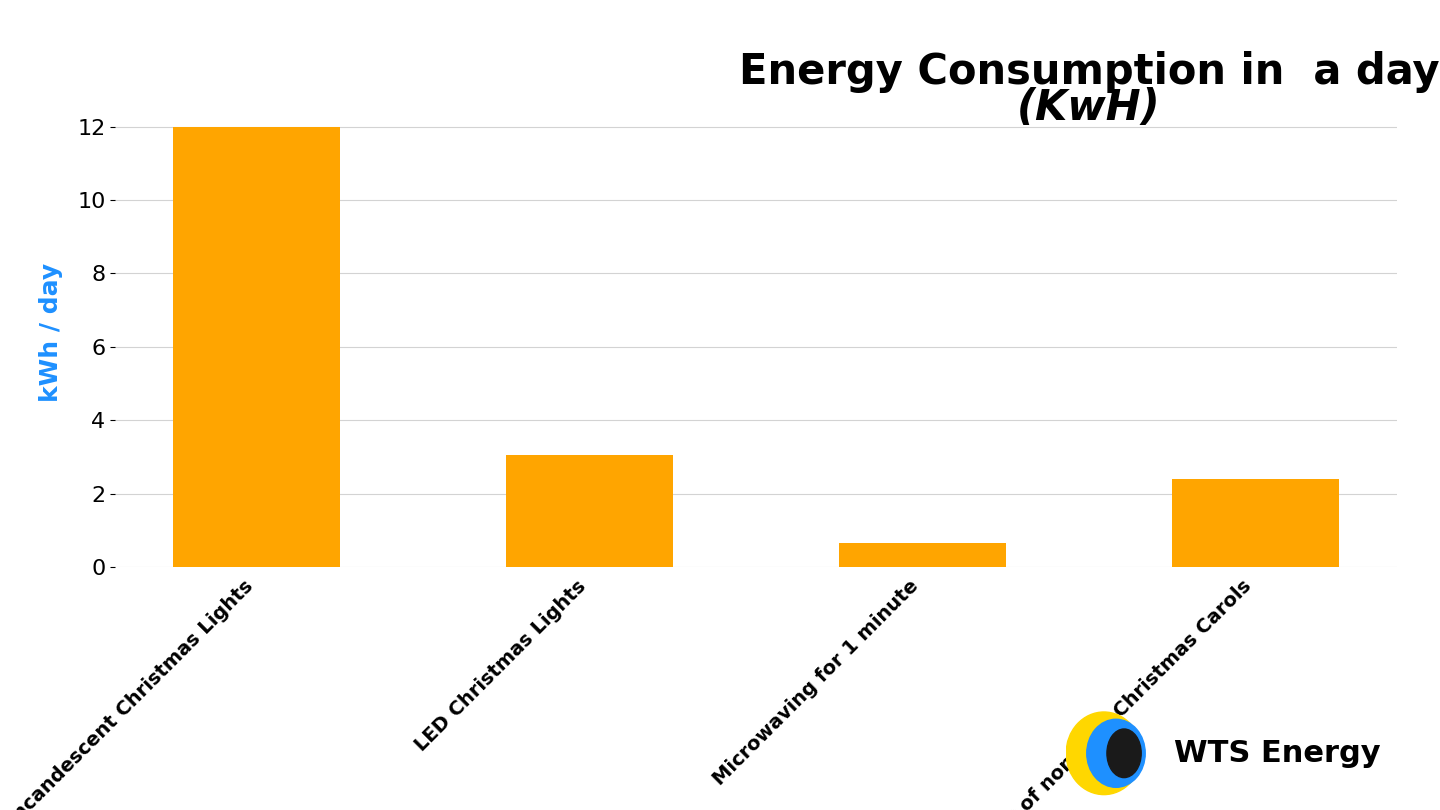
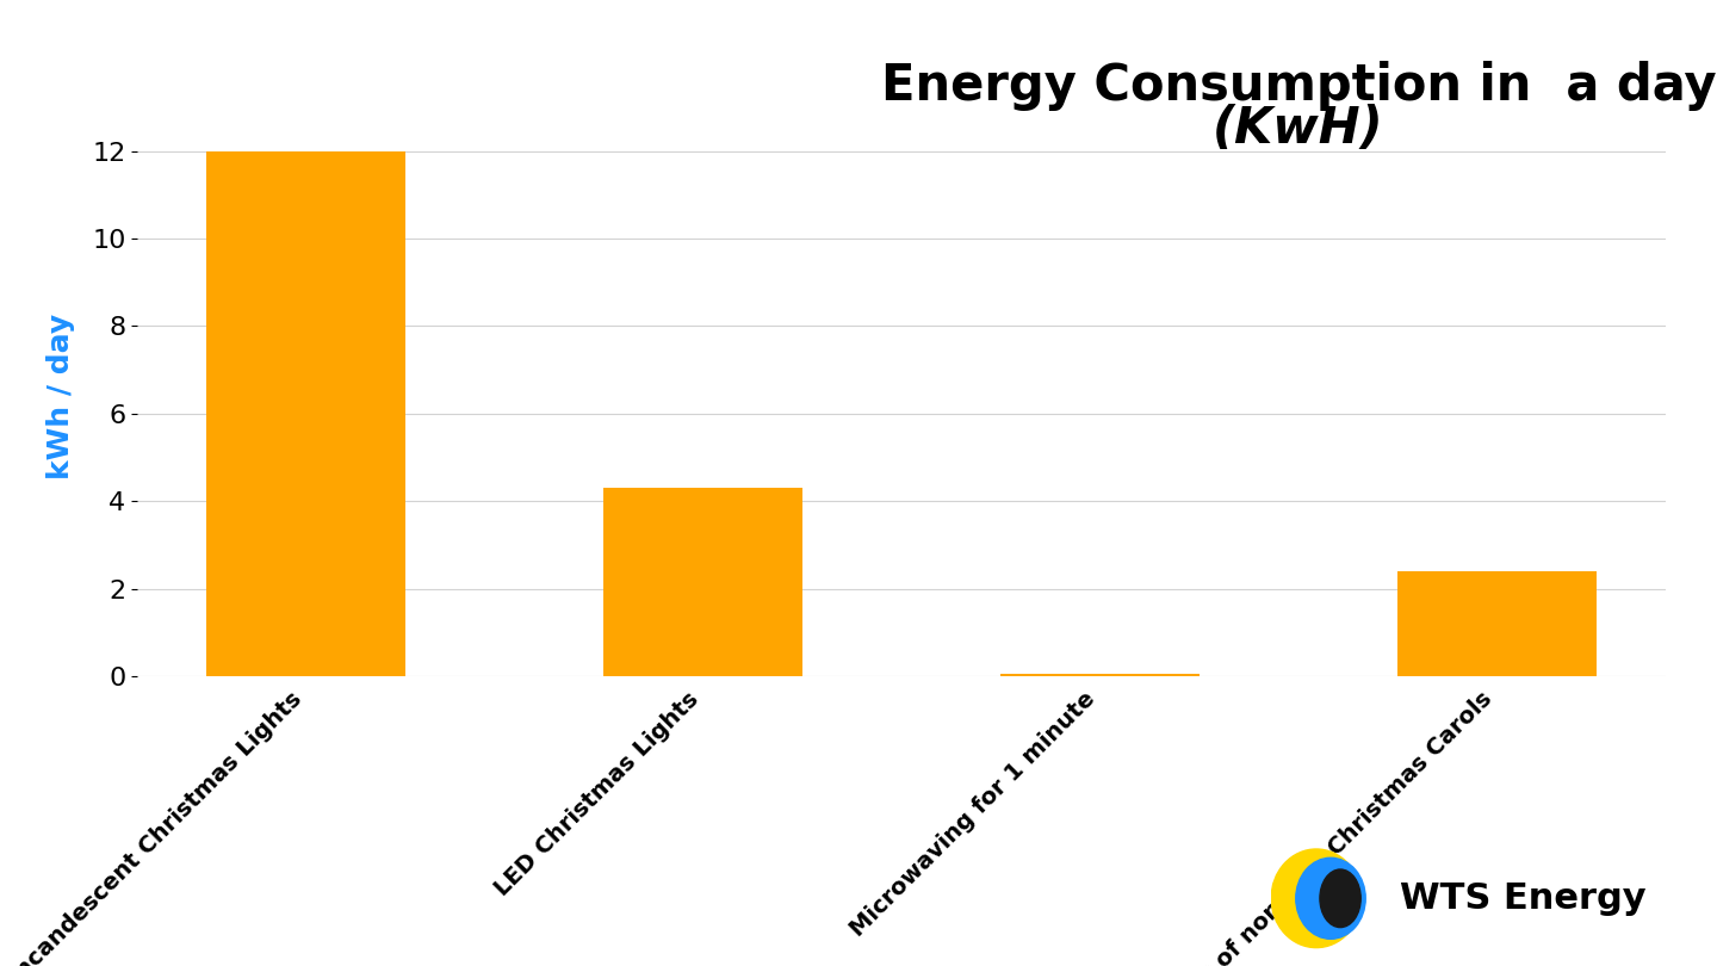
LED Christmas Lights: 3.05 -> 4.30
Microwaving for 1 minute: 0.65 -> 0.05
